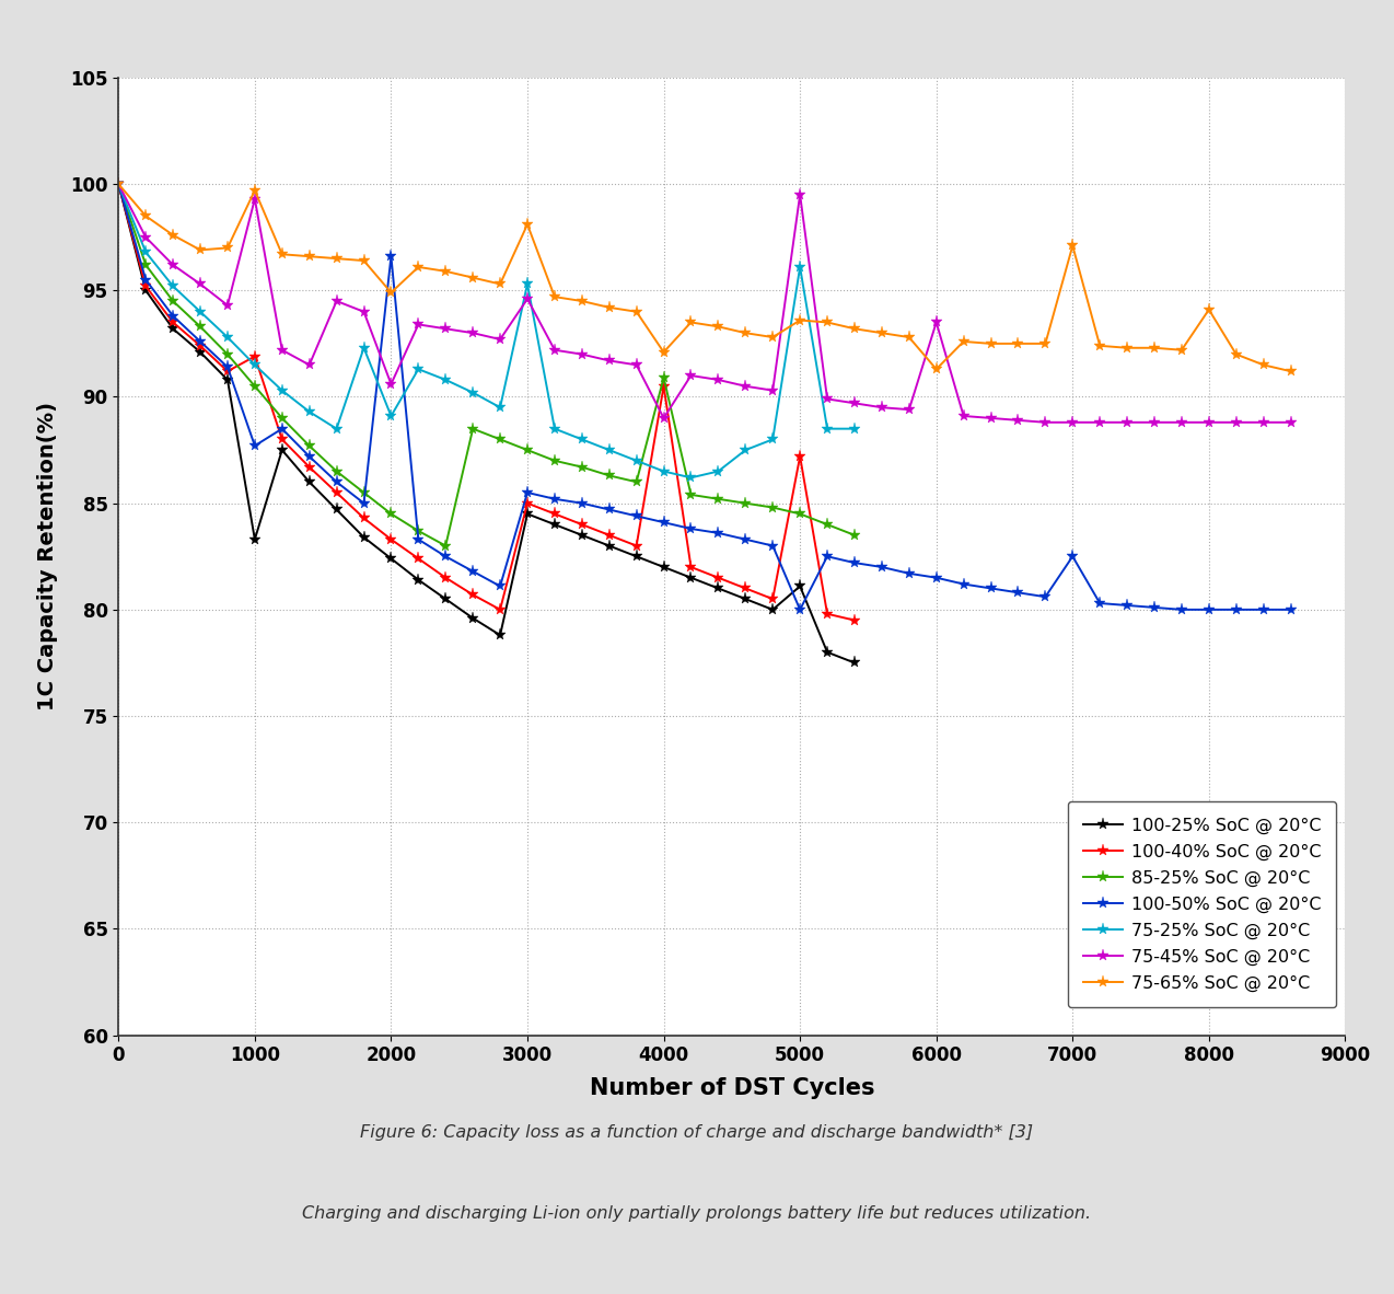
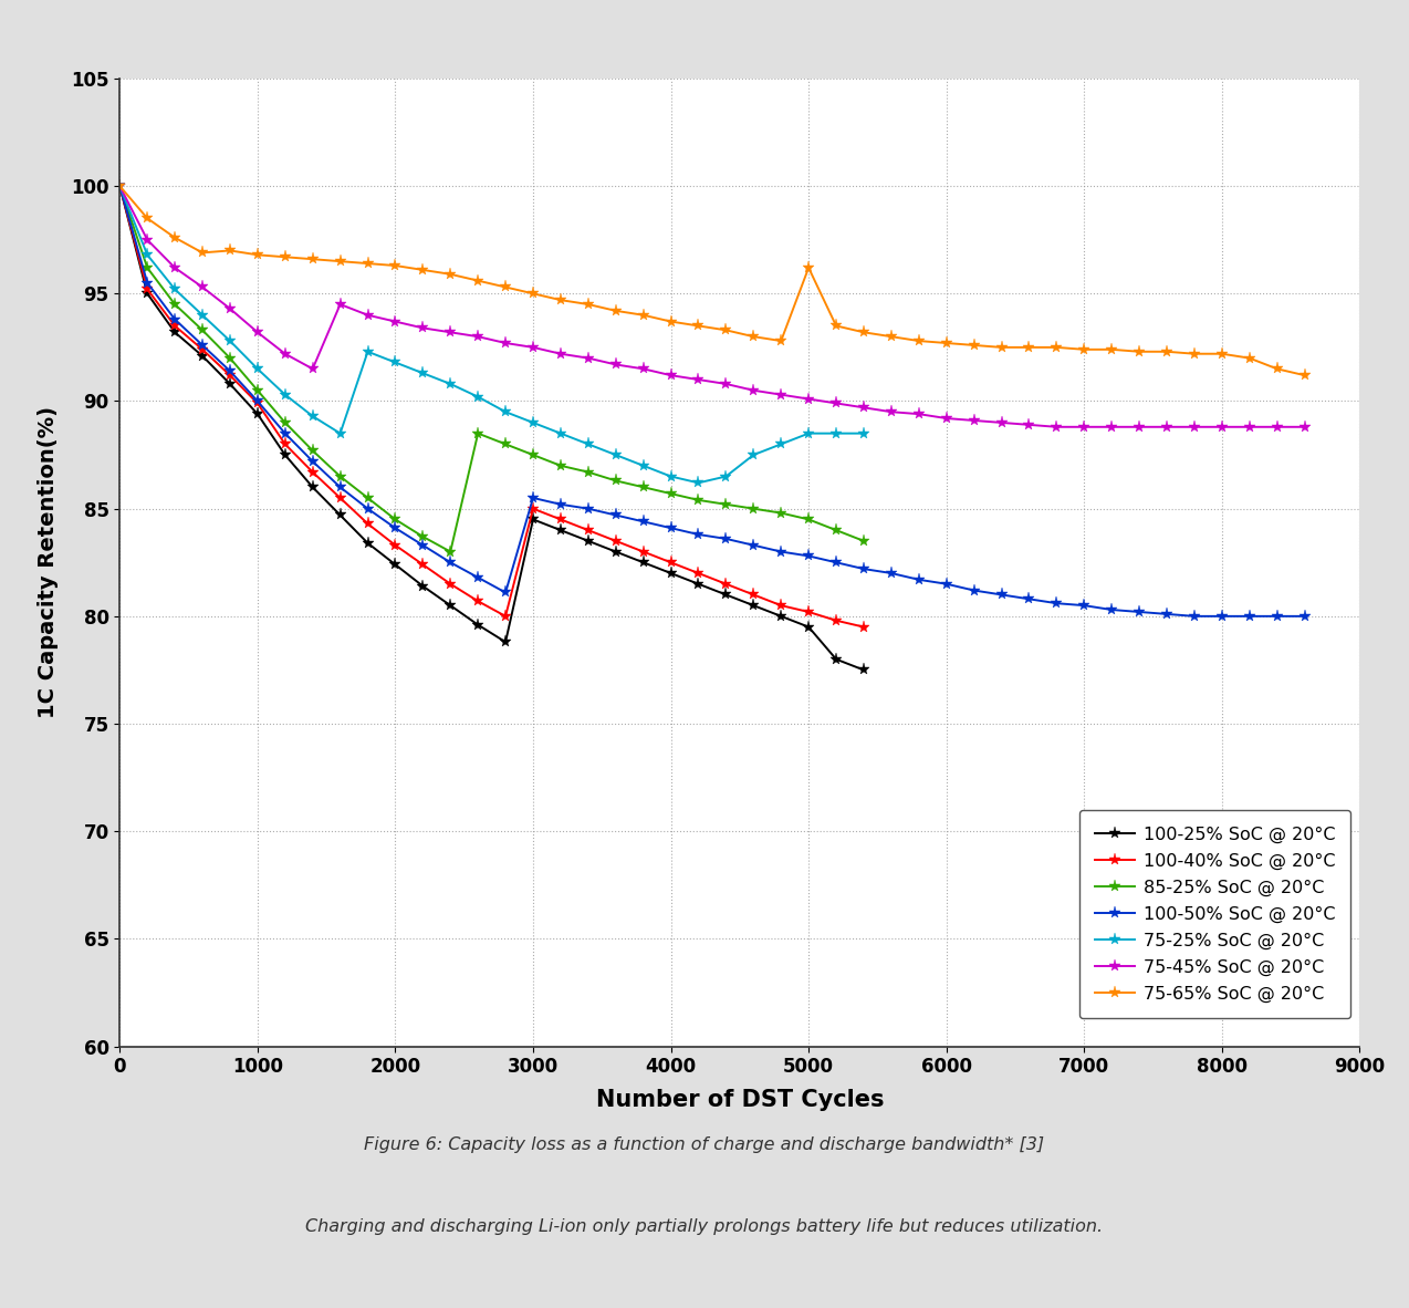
100-25% SoC @ 20°C/1000: 83.3 -> 89.4
100-40% SoC @ 20°C/1000: 91.9 -> 89.9
100-50% SoC @ 20°C/1000: 87.7 -> 90.0
75-45% SoC @ 20°C/1000: 99.3 -> 93.2
75-65% SoC @ 20°C/1000: 99.7 -> 96.8
100-50% SoC @ 20°C/2000: 96.6 -> 84.1
75-25% SoC @ 20°C/2000: 89.1 -> 91.8
75-45% SoC @ 20°C/2000: 90.6 -> 93.7
75-65% SoC @ 20°C/2000: 94.9 -> 96.3
75-25% SoC @ 20°C/3000: 95.3 -> 89.0
75-45% SoC @ 20°C/3000: 94.6 -> 92.5
75-65% SoC @ 20°C/3000: 98.1 -> 95.0
100-40% SoC @ 20°C/4000: 90.5 -> 82.5
85-25% SoC @ 20°C/4000: 90.9 -> 85.7
75-45% SoC @ 20°C/4000: 89.0 -> 91.2
75-65% SoC @ 20°C/4000: 92.1 -> 93.7
100-25% SoC @ 20°C/5000: 81.1 -> 79.5
100-40% SoC @ 20°C/5000: 87.2 -> 80.2
100-50% SoC @ 20°C/5000: 80.0 -> 82.8
75-25% SoC @ 20°C/5000: 96.1 -> 88.5
75-45% SoC @ 20°C/5000: 99.5 -> 90.1
75-65% SoC @ 20°C/5000: 93.6 -> 96.2
75-45% SoC @ 20°C/6000: 93.5 -> 89.2
75-65% SoC @ 20°C/6000: 91.3 -> 92.7
100-50% SoC @ 20°C/7000: 82.5 -> 80.5
75-65% SoC @ 20°C/7000: 97.1 -> 92.4
75-65% SoC @ 20°C/8000: 94.1 -> 92.2
